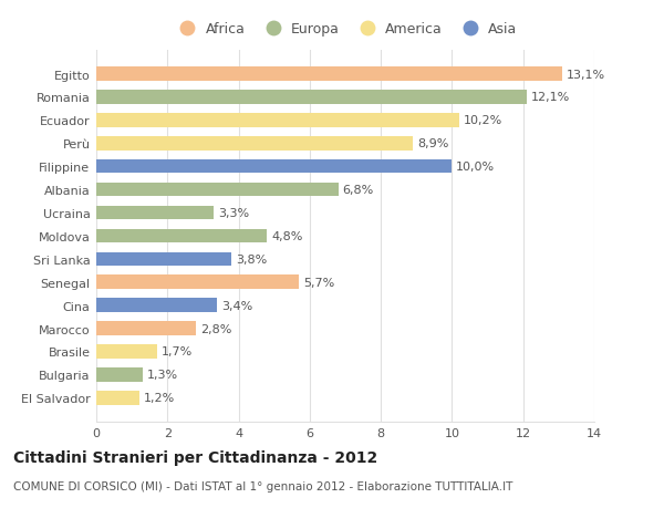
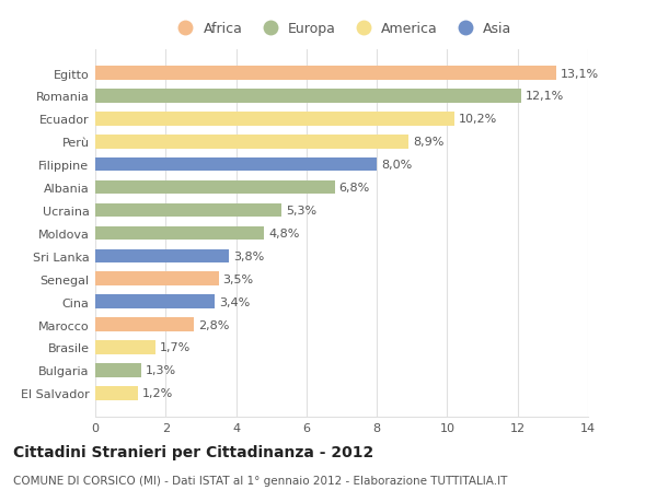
Filippine: 10,0% -> 8,0%
Ucraina: 3,3% -> 5,3%
Senegal: 5,7% -> 3,5%
